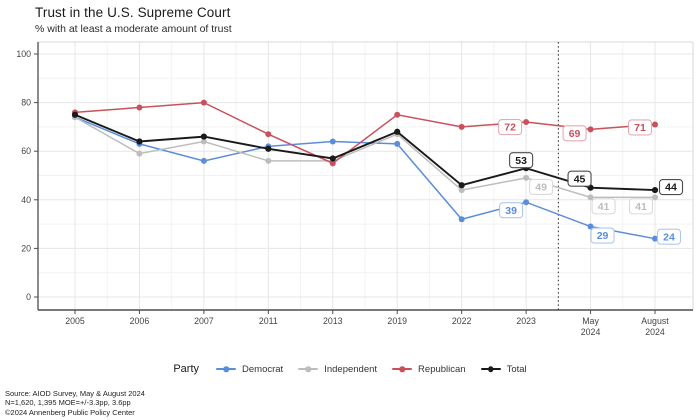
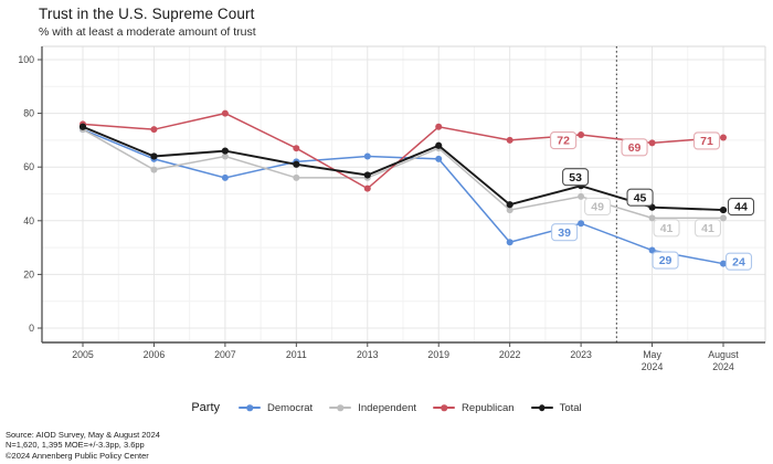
Republican/2006: 78 -> 74
Republican/2013: 55 -> 52
